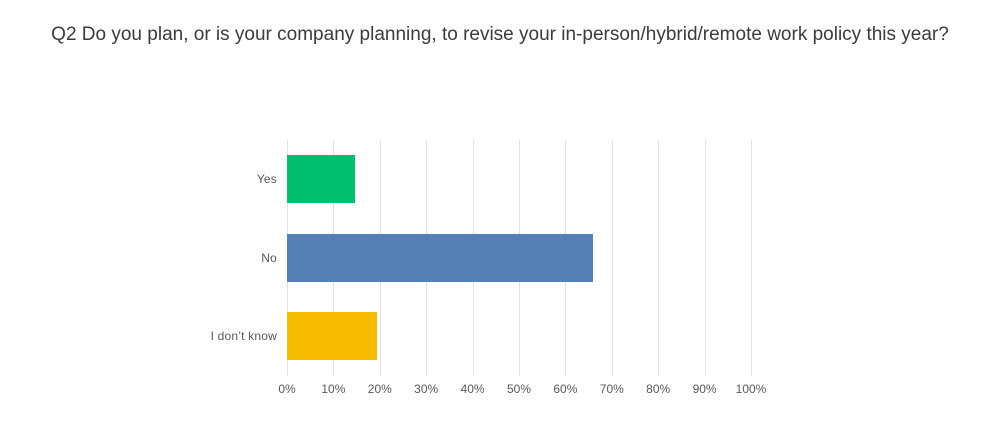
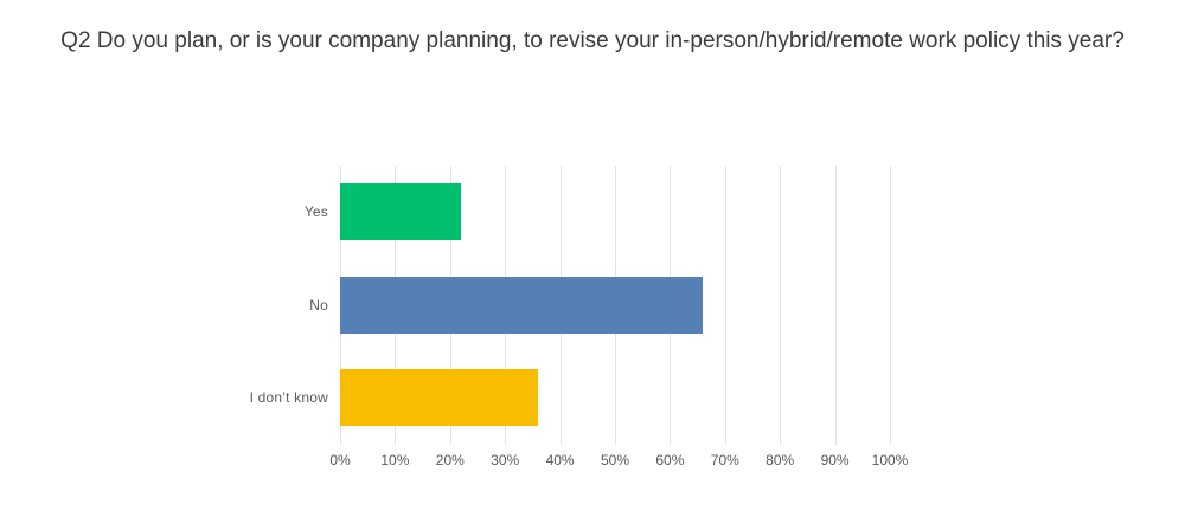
Yes: 15% -> 22%
I don’t know: 20% -> 36%
